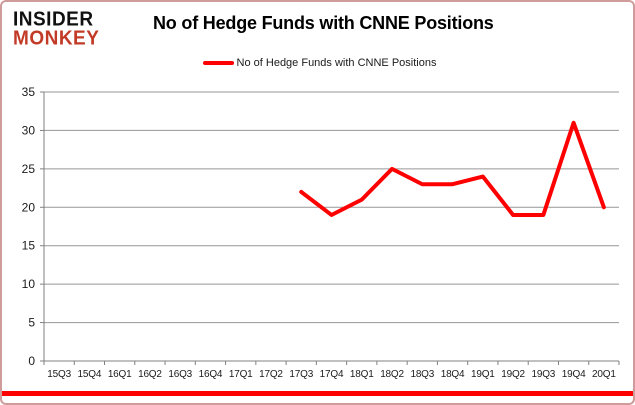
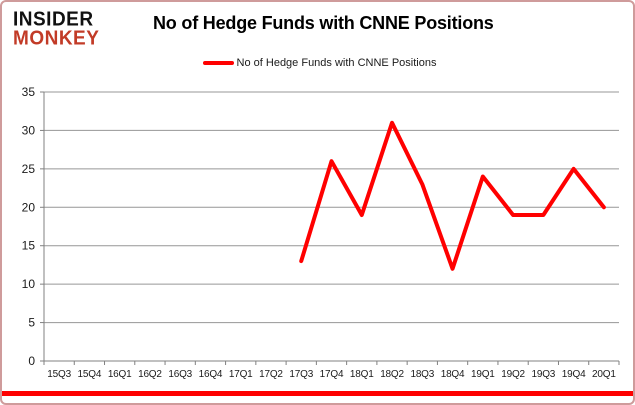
17Q3: 22 -> 13
17Q4: 19 -> 26
18Q1: 21 -> 19
18Q2: 25 -> 31
18Q4: 23 -> 12
19Q4: 31 -> 25
